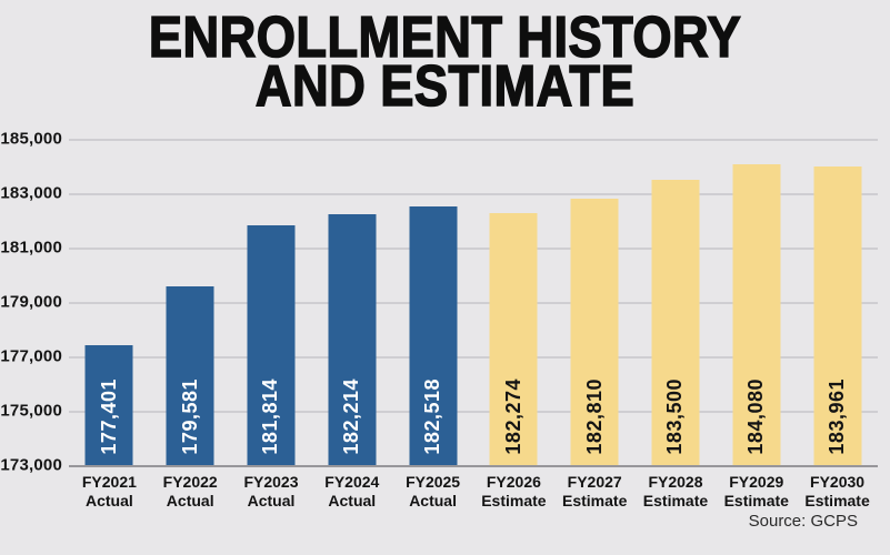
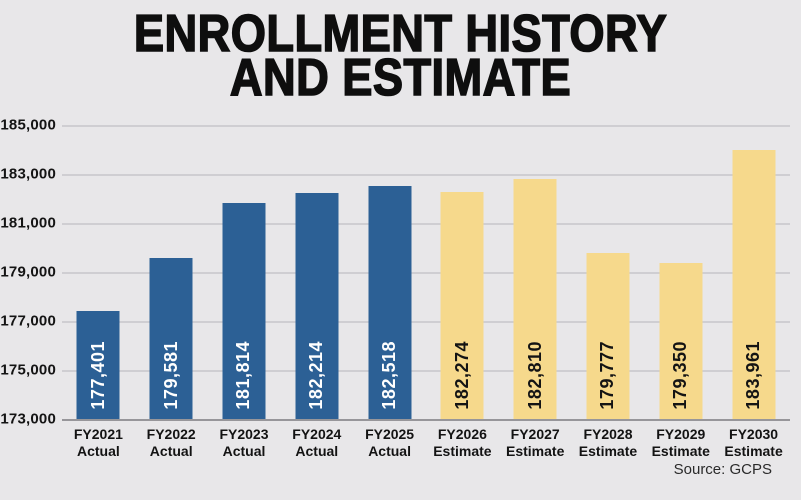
FY2028: 183,500 -> 179,777
FY2029: 184,080 -> 179,350
